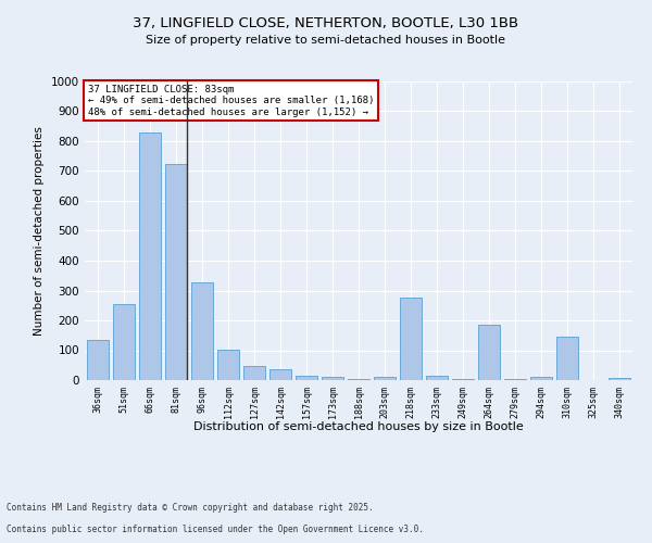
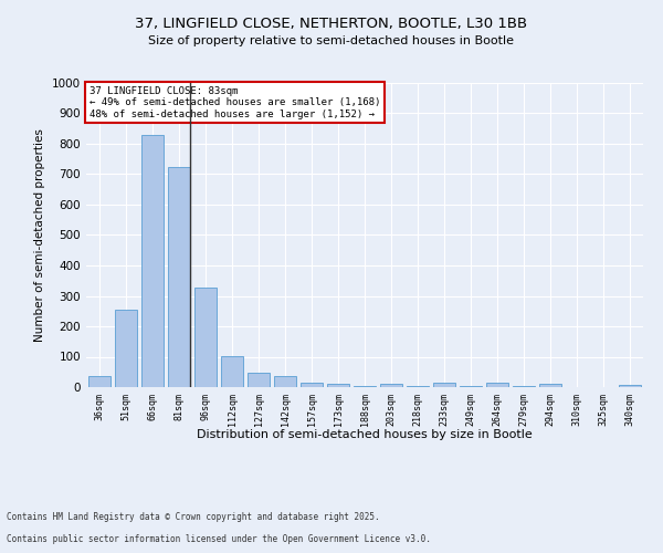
36sqm: 135 -> 35
218sqm: 275 -> 5
264sqm: 185 -> 14
310sqm: 145 -> 1
